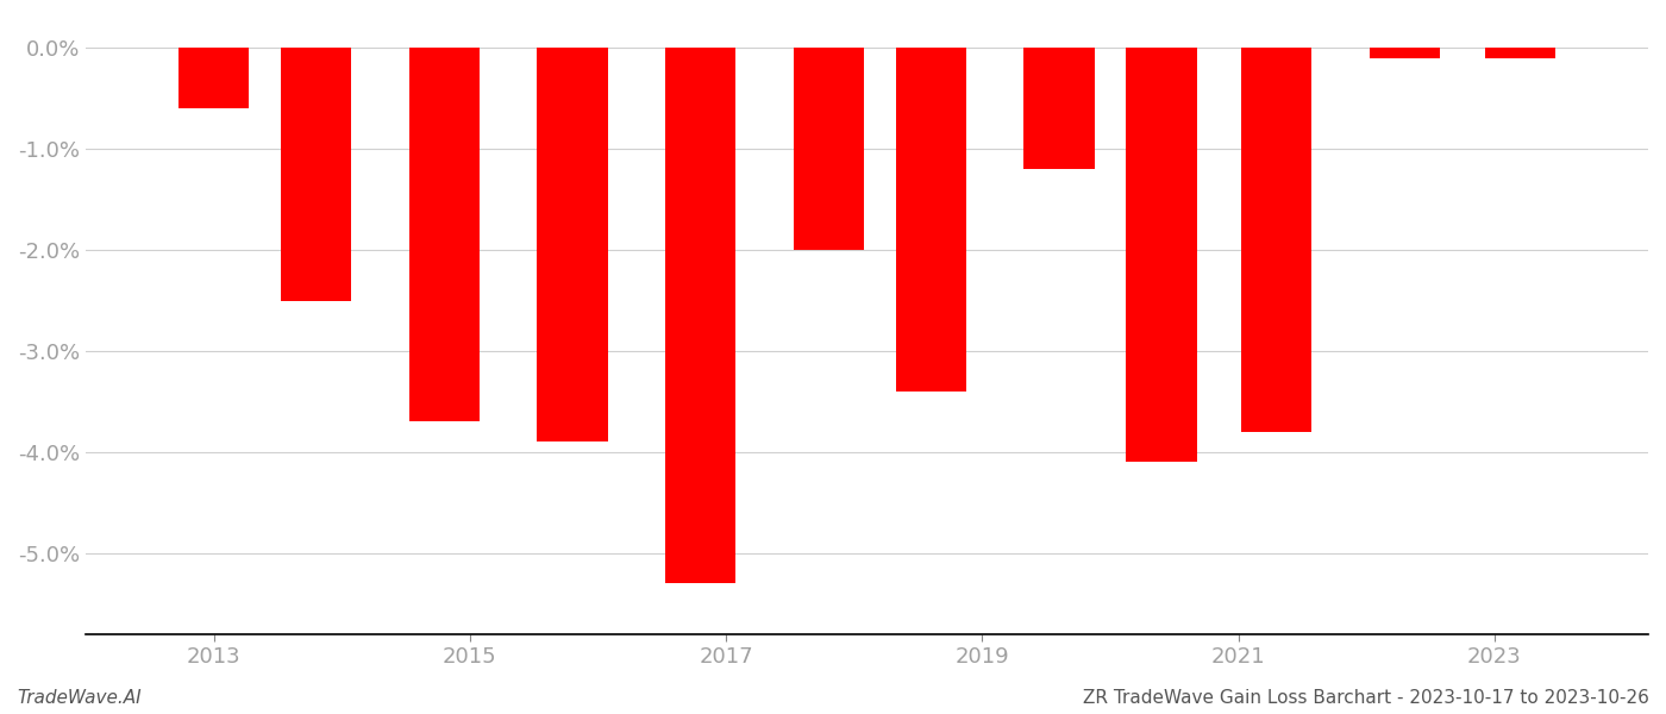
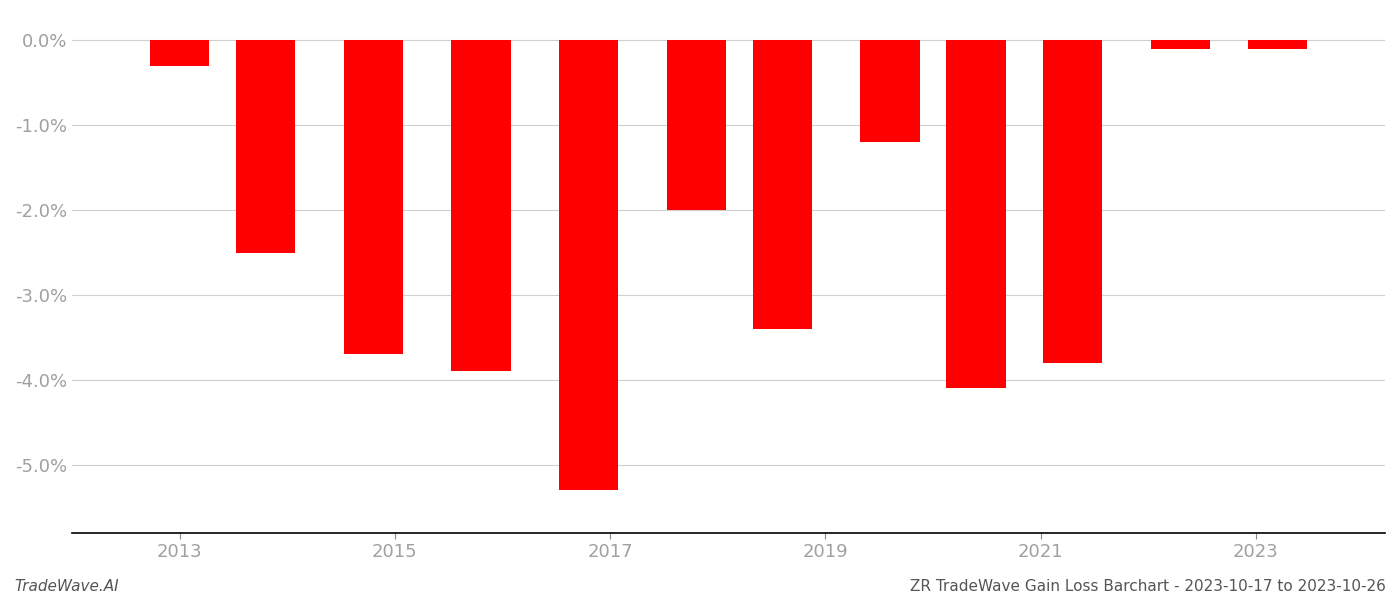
2013: -0.6% -> -0.3%
